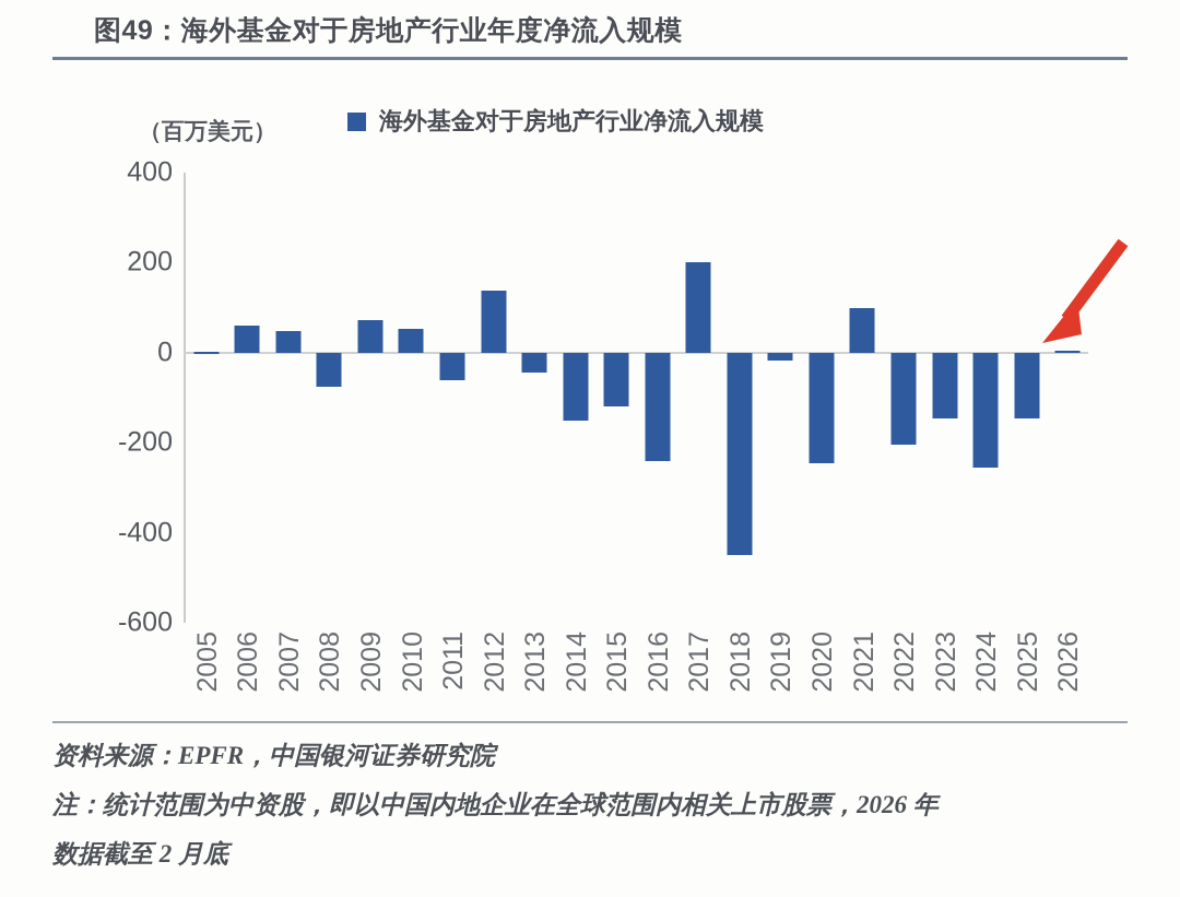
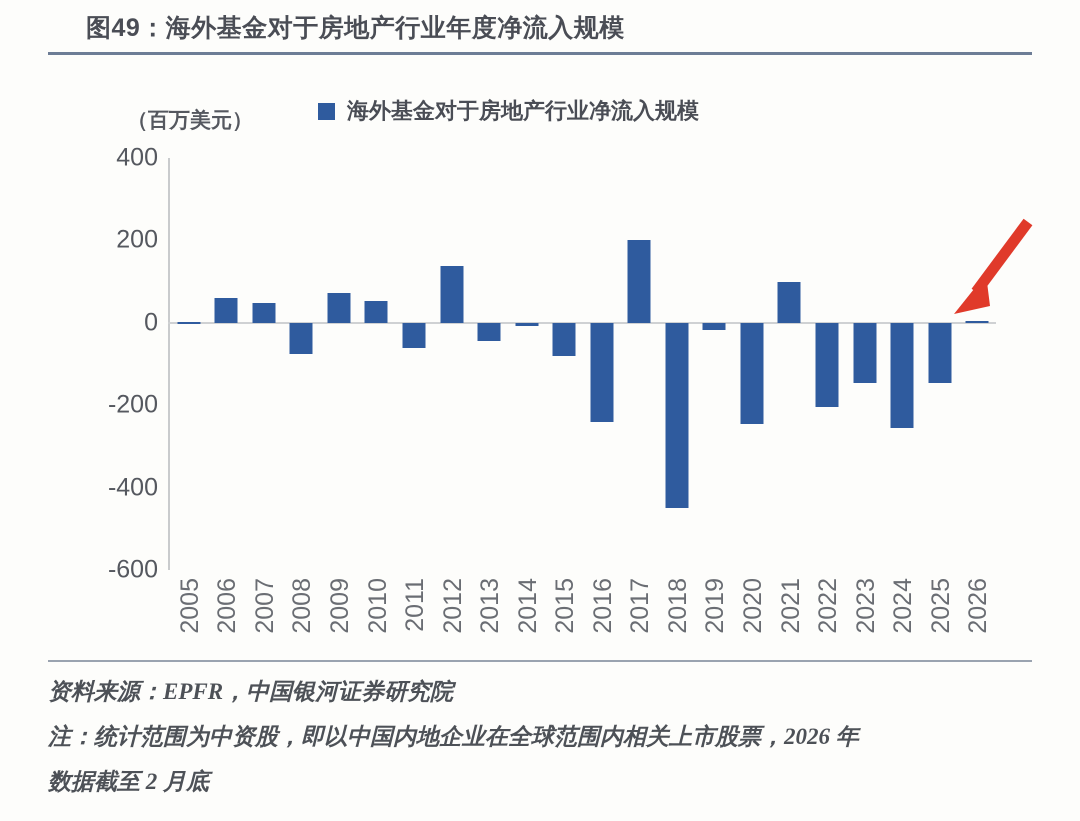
2014: -150 -> -10
2015: -120 -> -80
